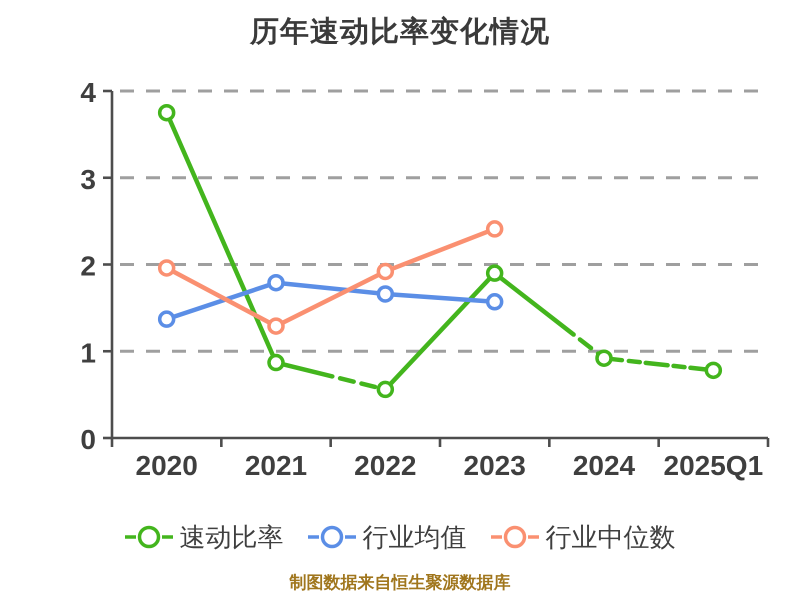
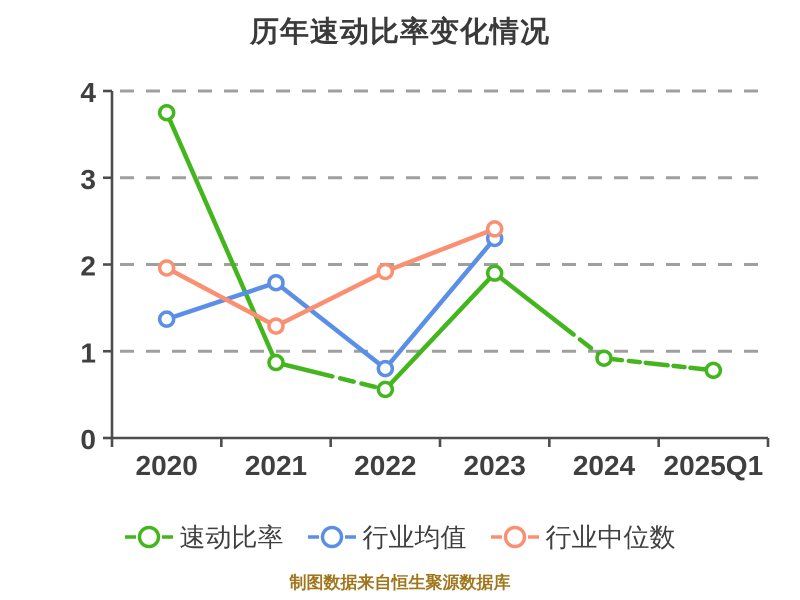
行业均值/2022: 1.7 -> 0.8
行业均值/2023: 1.6 -> 2.3
